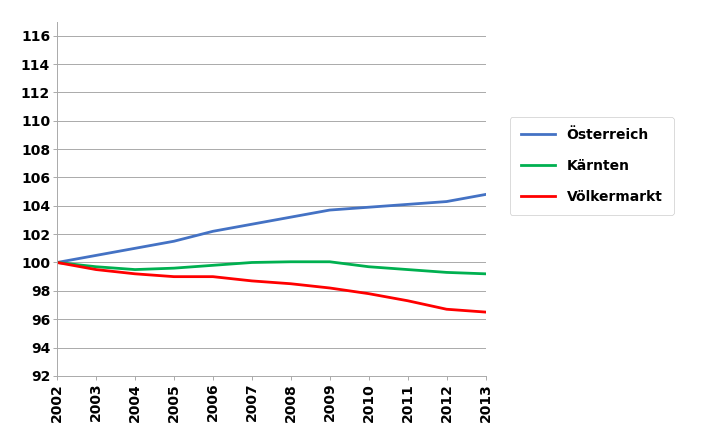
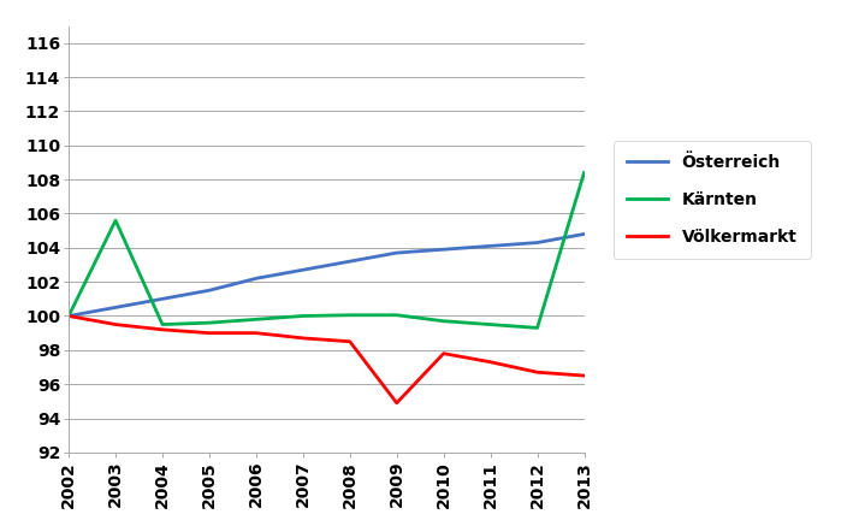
Kärnten/2003: 99.7 -> 105.6
Völkermarkt/2009: 98.2 -> 94.9
Kärnten/2013: 99.2 -> 108.4
